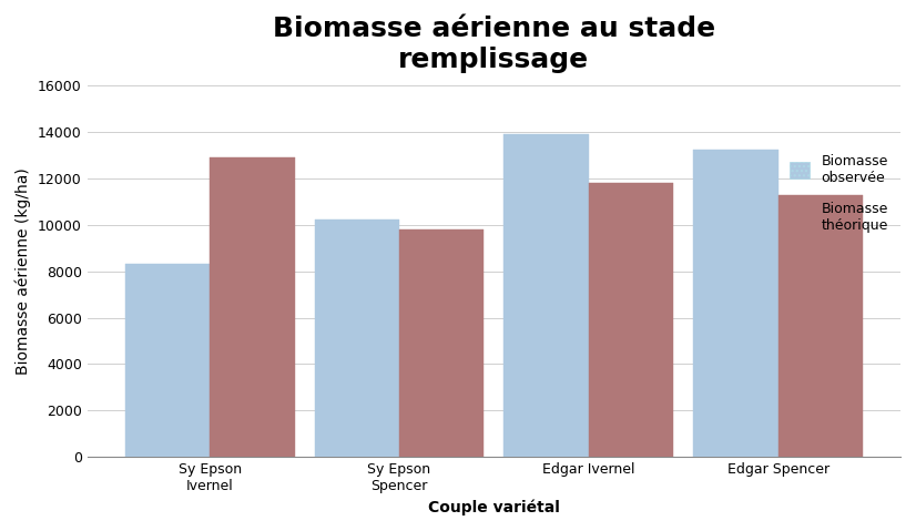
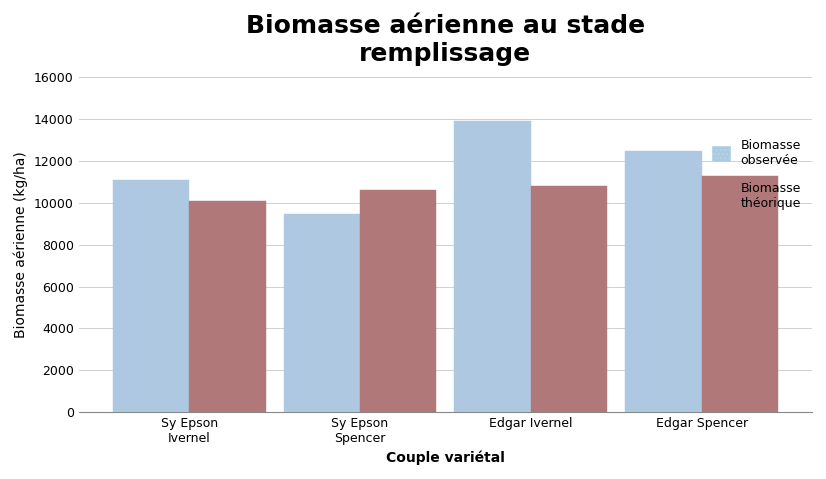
Biomasse observée/Sy Epson Ivernel: 8300 -> 11100
Biomasse théorique/Sy Epson Ivernel: 12900 -> 10100
Biomasse observée/Sy Epson Spencer: 10250 -> 9450
Biomasse théorique/Sy Epson Spencer: 9800 -> 10600
Biomasse théorique/Edgar Ivernel: 11800 -> 10800
Biomasse observée/Edgar Spencer: 13250 -> 12500
